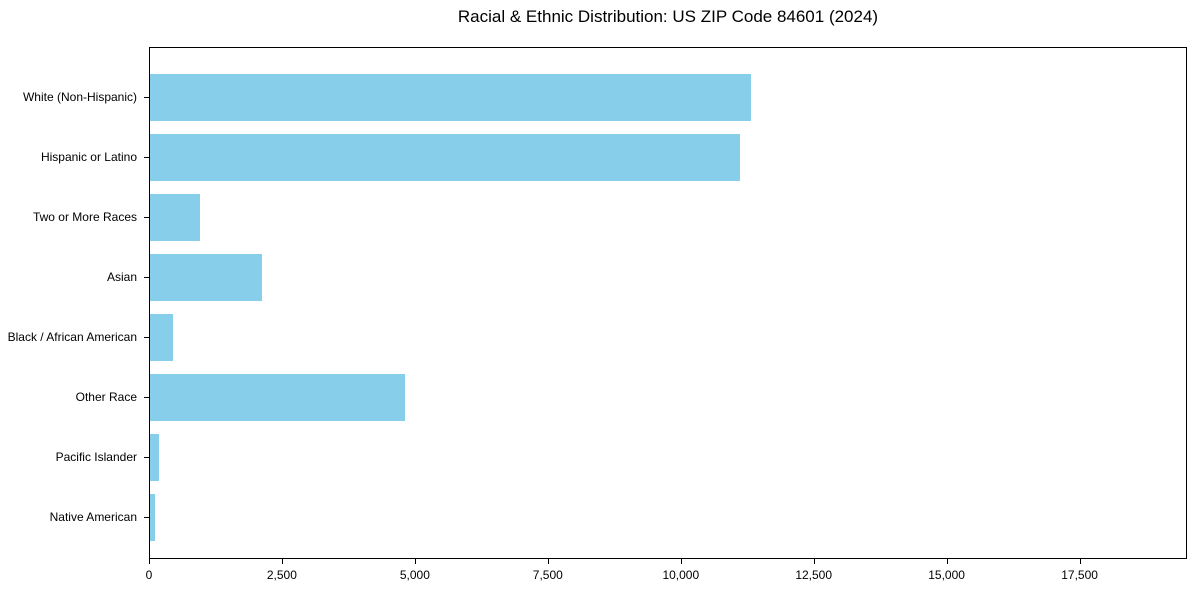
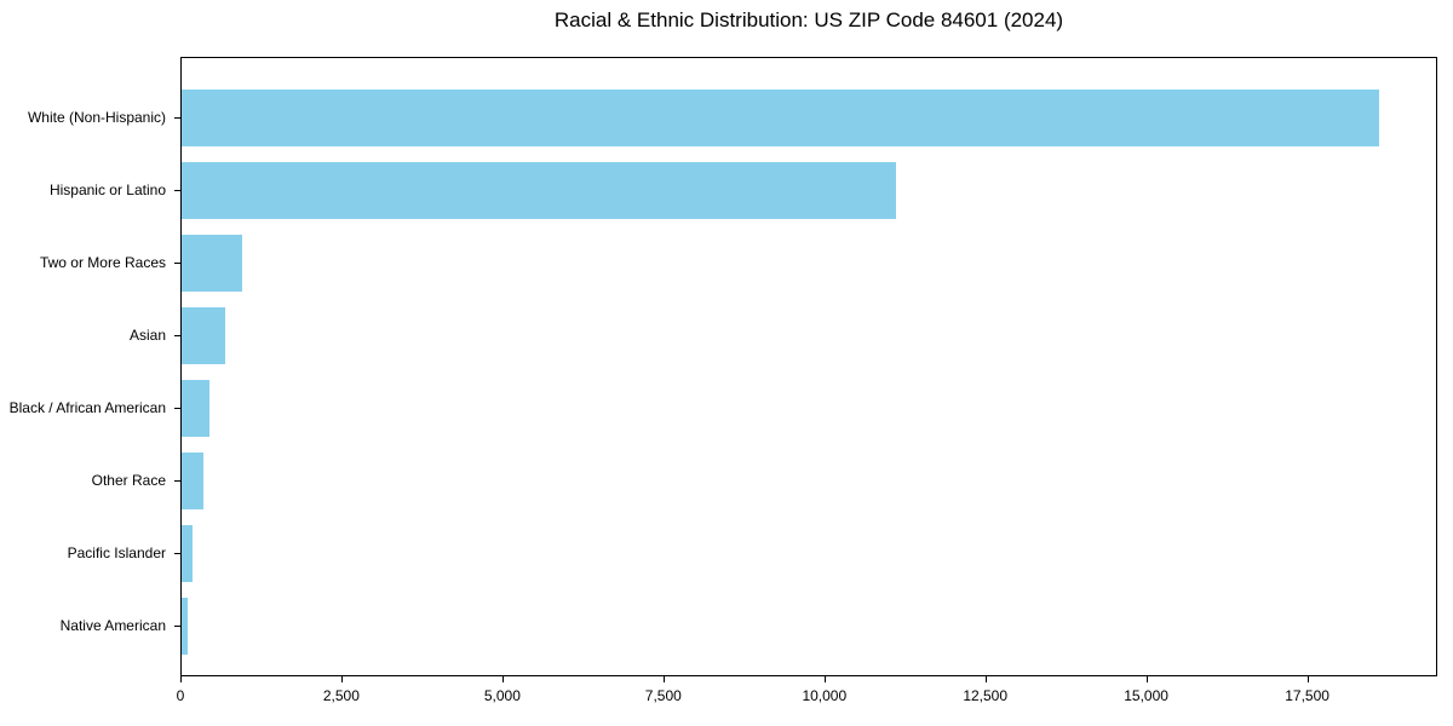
White (Non-Hispanic): 11300 -> 18600
Asian: 2100 -> 700
Other Race: 4800 -> 300
